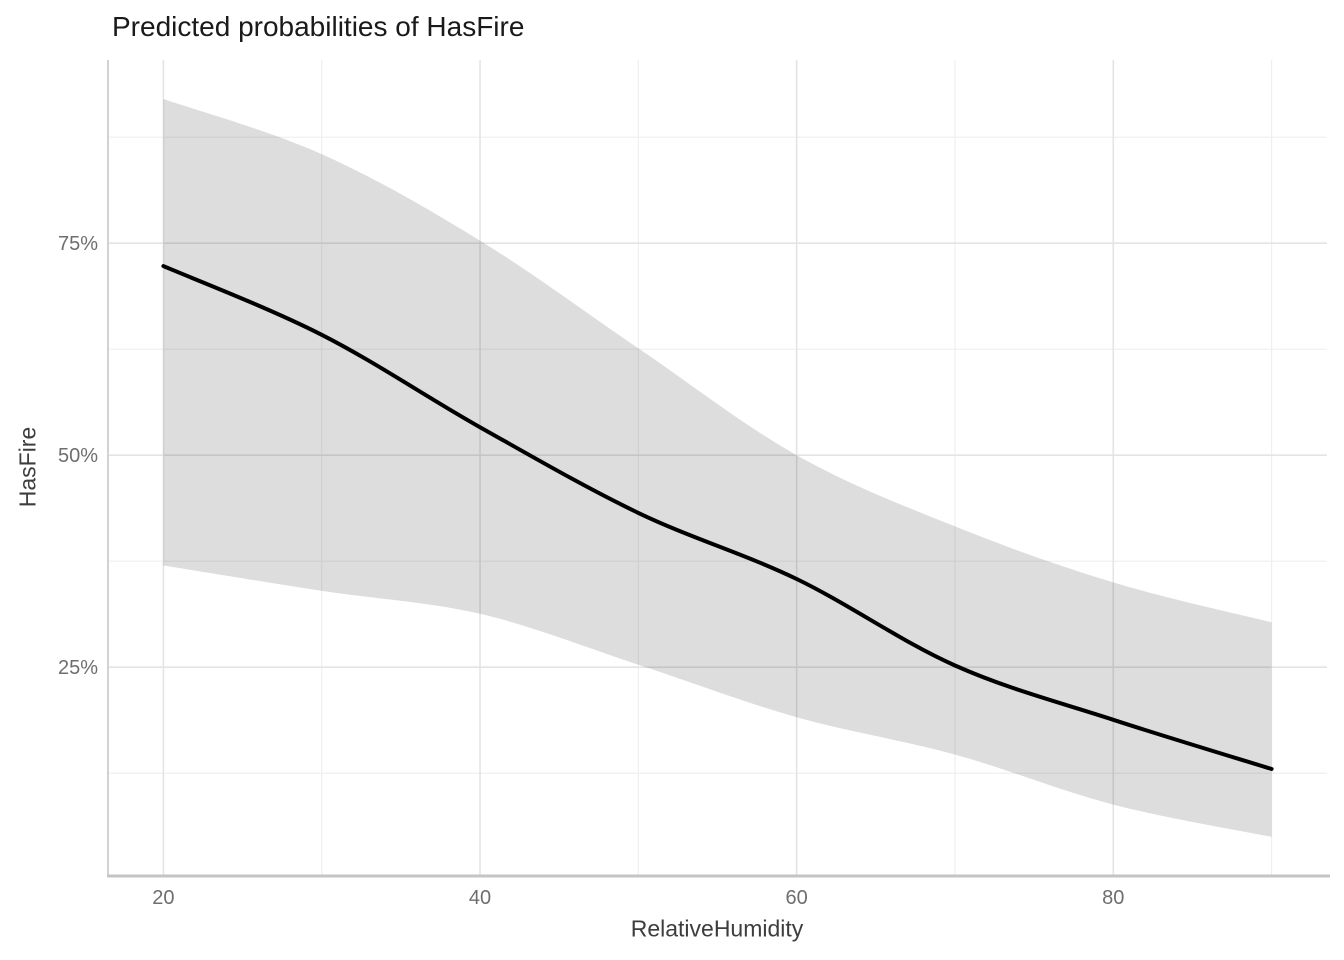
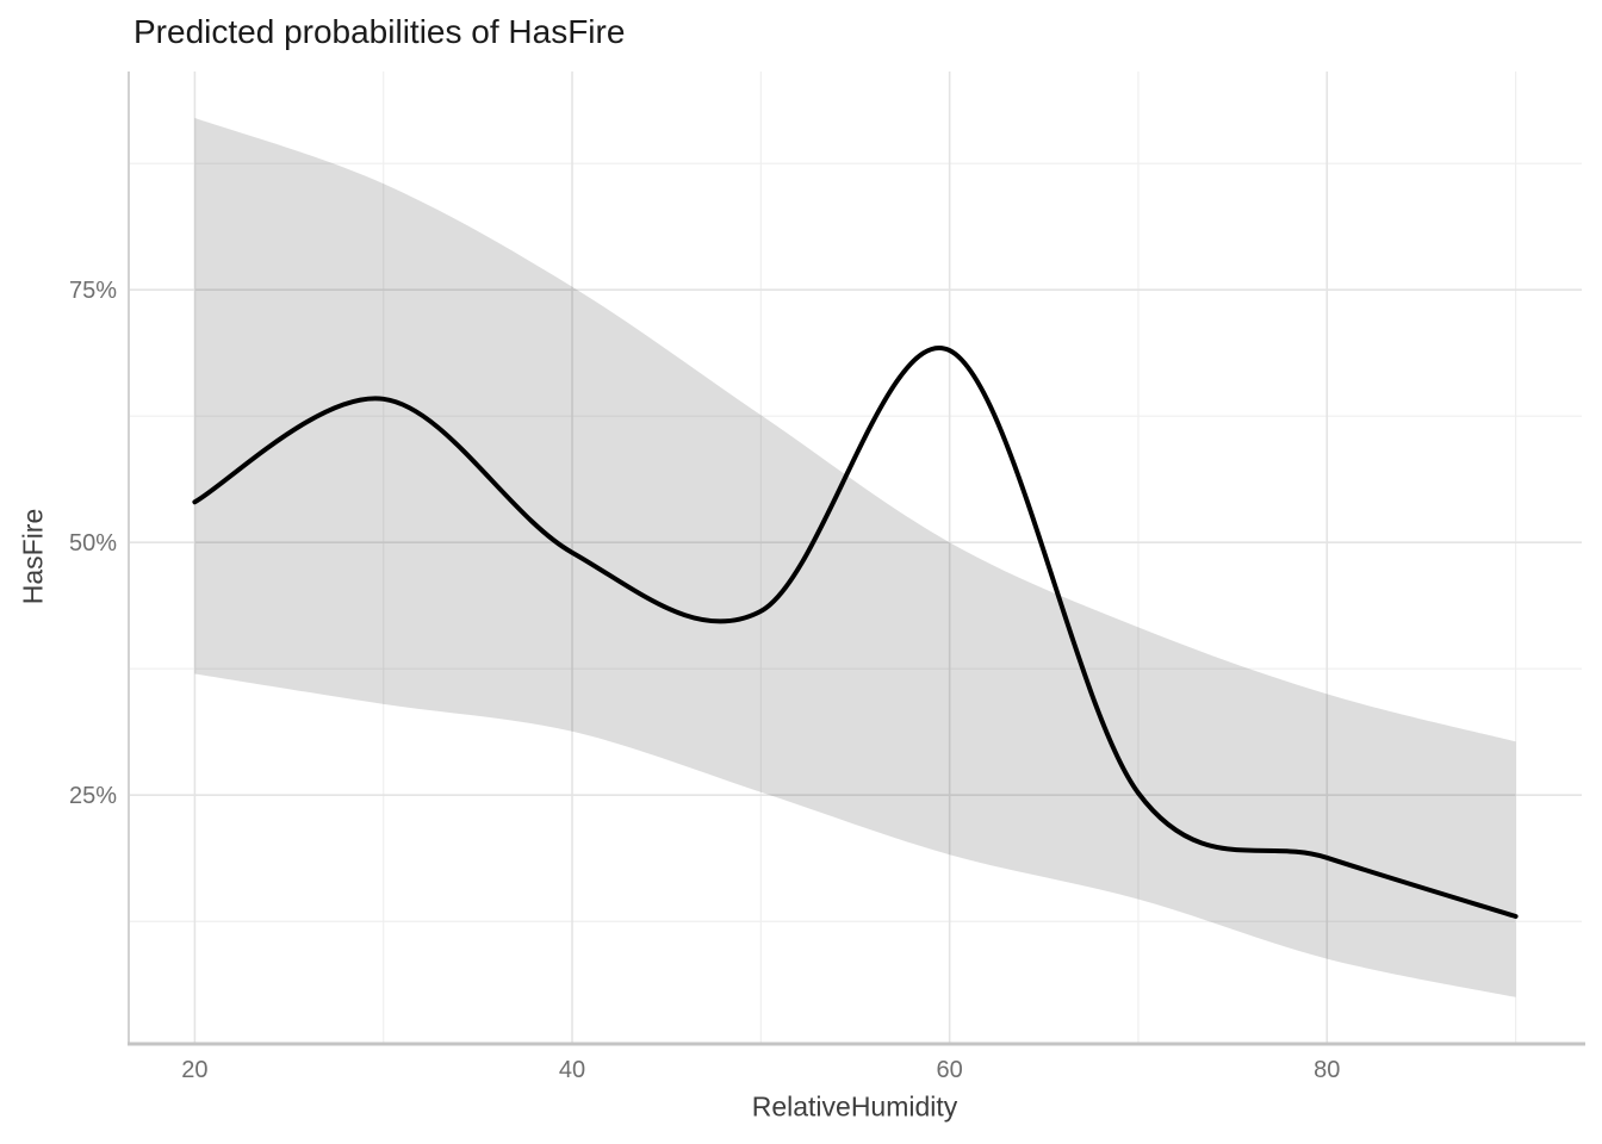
20: 72% -> 54%
40: 53% -> 49%
60: 35% -> 69%
